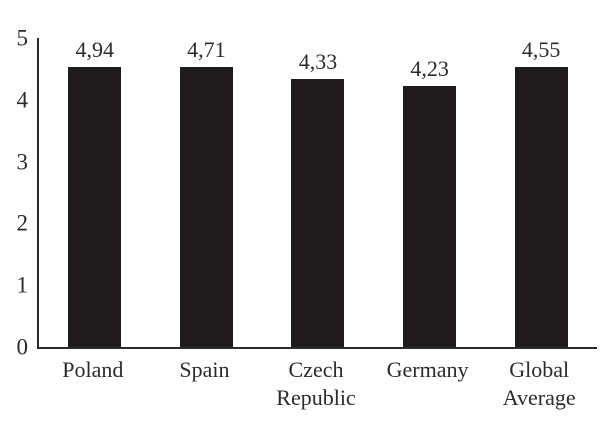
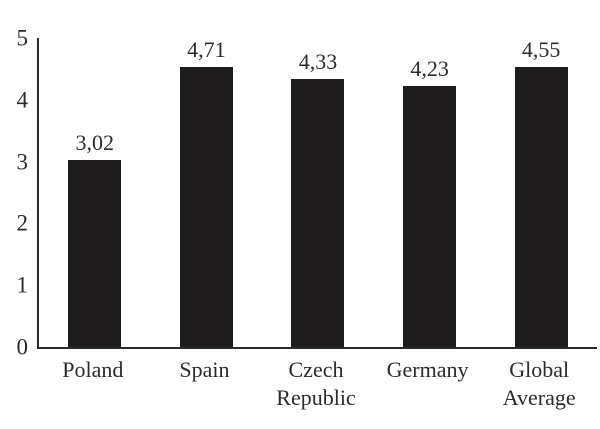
Poland: 4,94 -> 3,02
